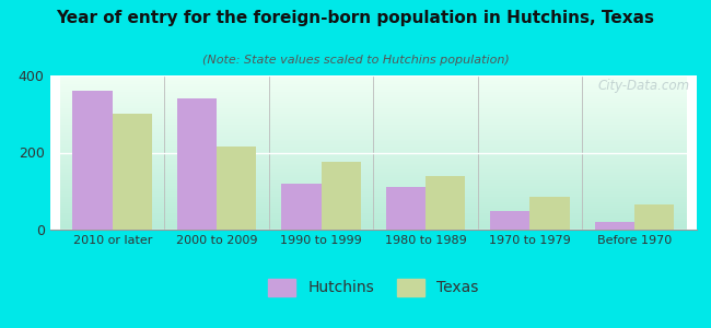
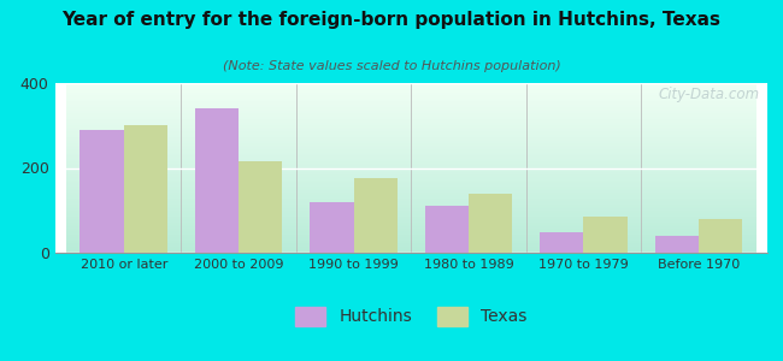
Hutchins/2010 or later: 360 -> 290
Hutchins/Before 1970: 20 -> 40
Texas/Before 1970: 65 -> 80
